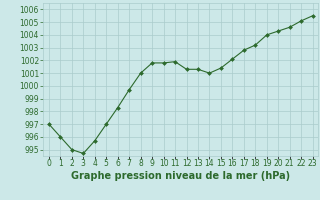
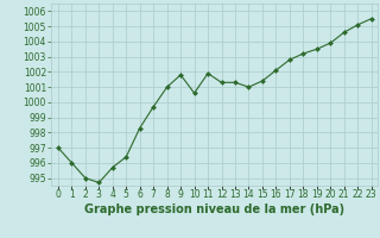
5: 997.0 -> 996.4
10: 1001.8 -> 1000.6
19: 1004.0 -> 1003.5
20: 1004.3 -> 1003.9
